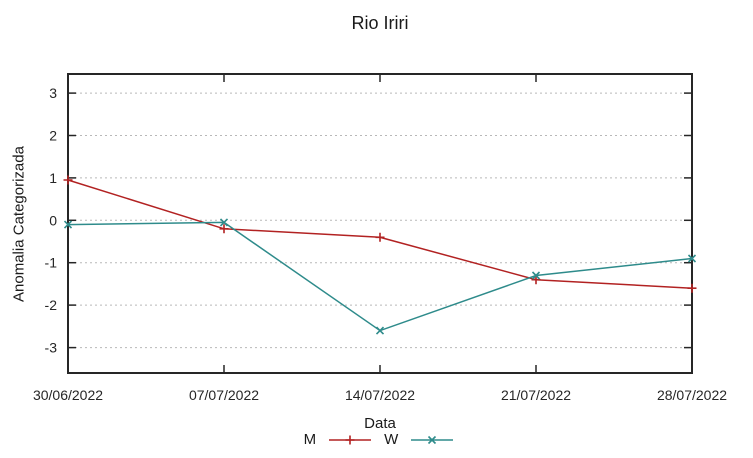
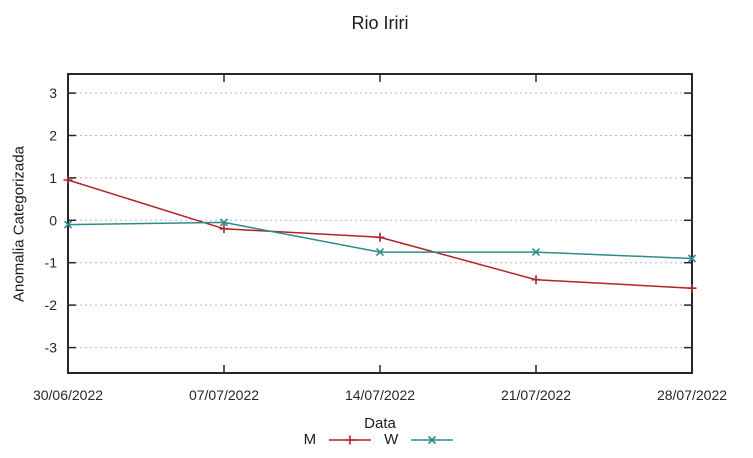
W/14/07/2022: -2.6 -> -0.8
W/21/07/2022: -1.3 -> -0.8
